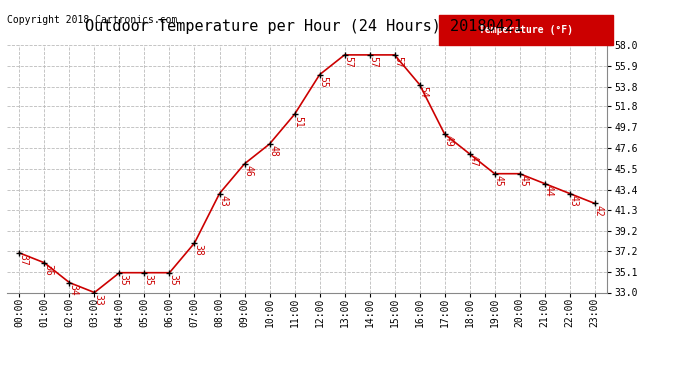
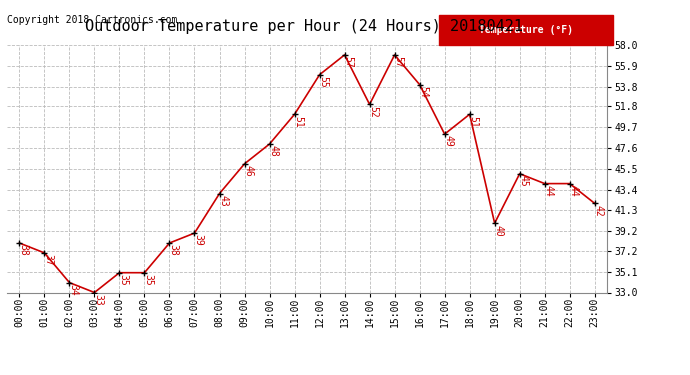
00:00: 37 -> 38
01:00: 36 -> 37
06:00: 35 -> 38
07:00: 38 -> 39
14:00: 57 -> 52
18:00: 47 -> 51
19:00: 45 -> 40
22:00: 43 -> 44
